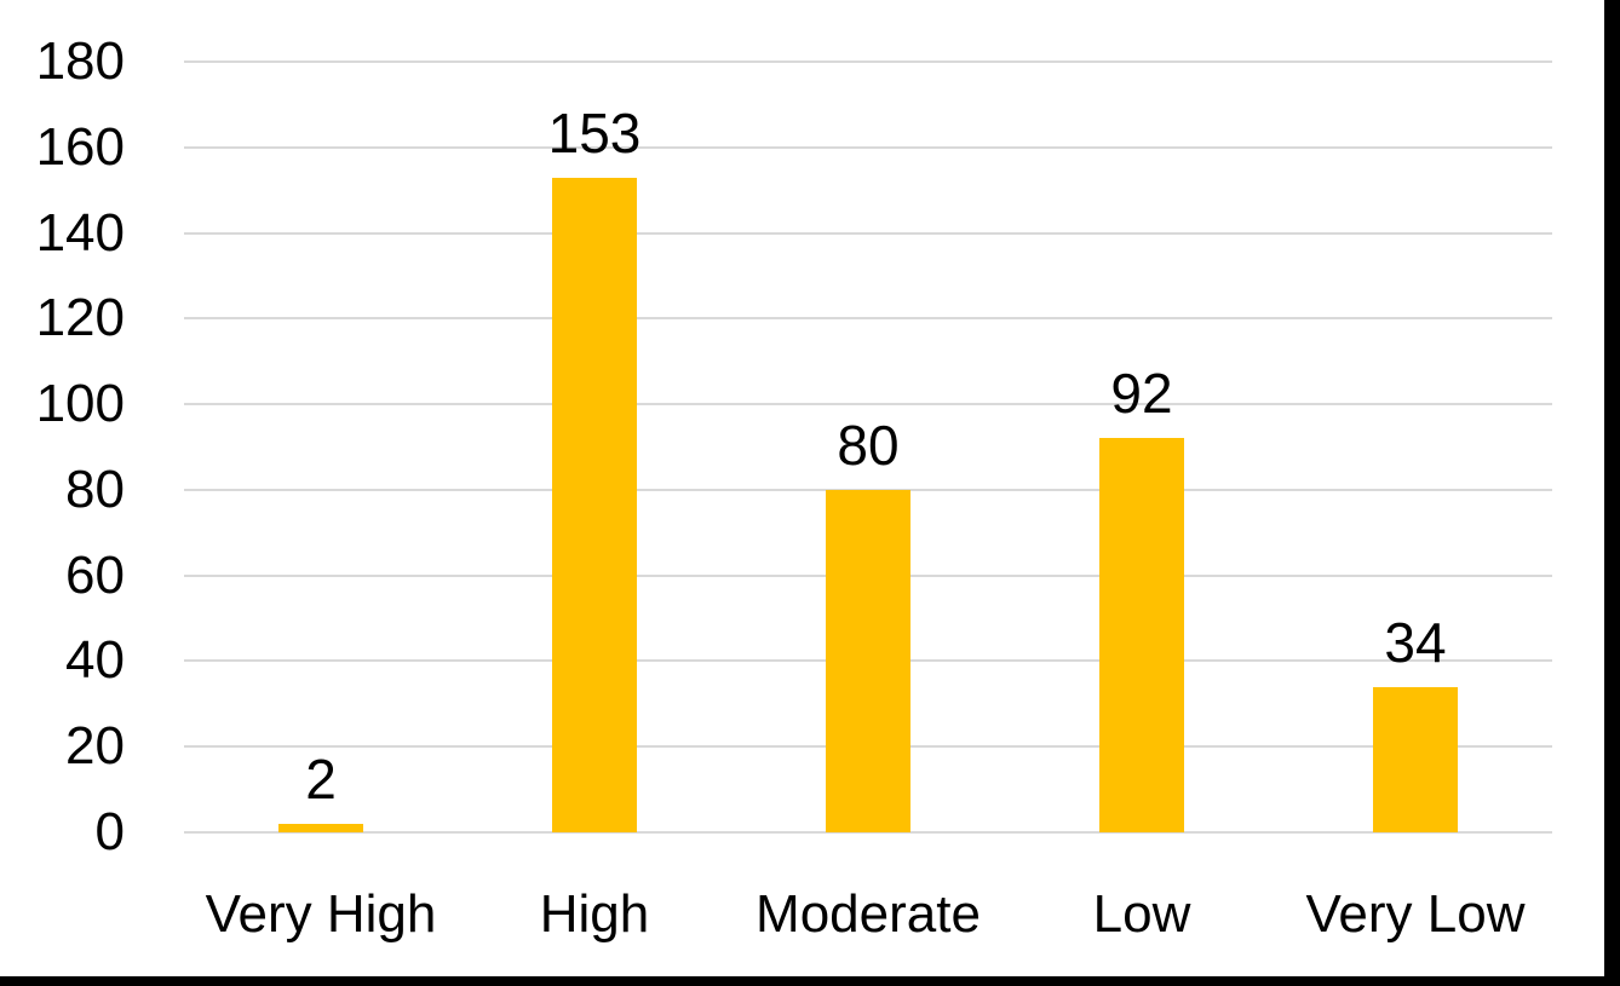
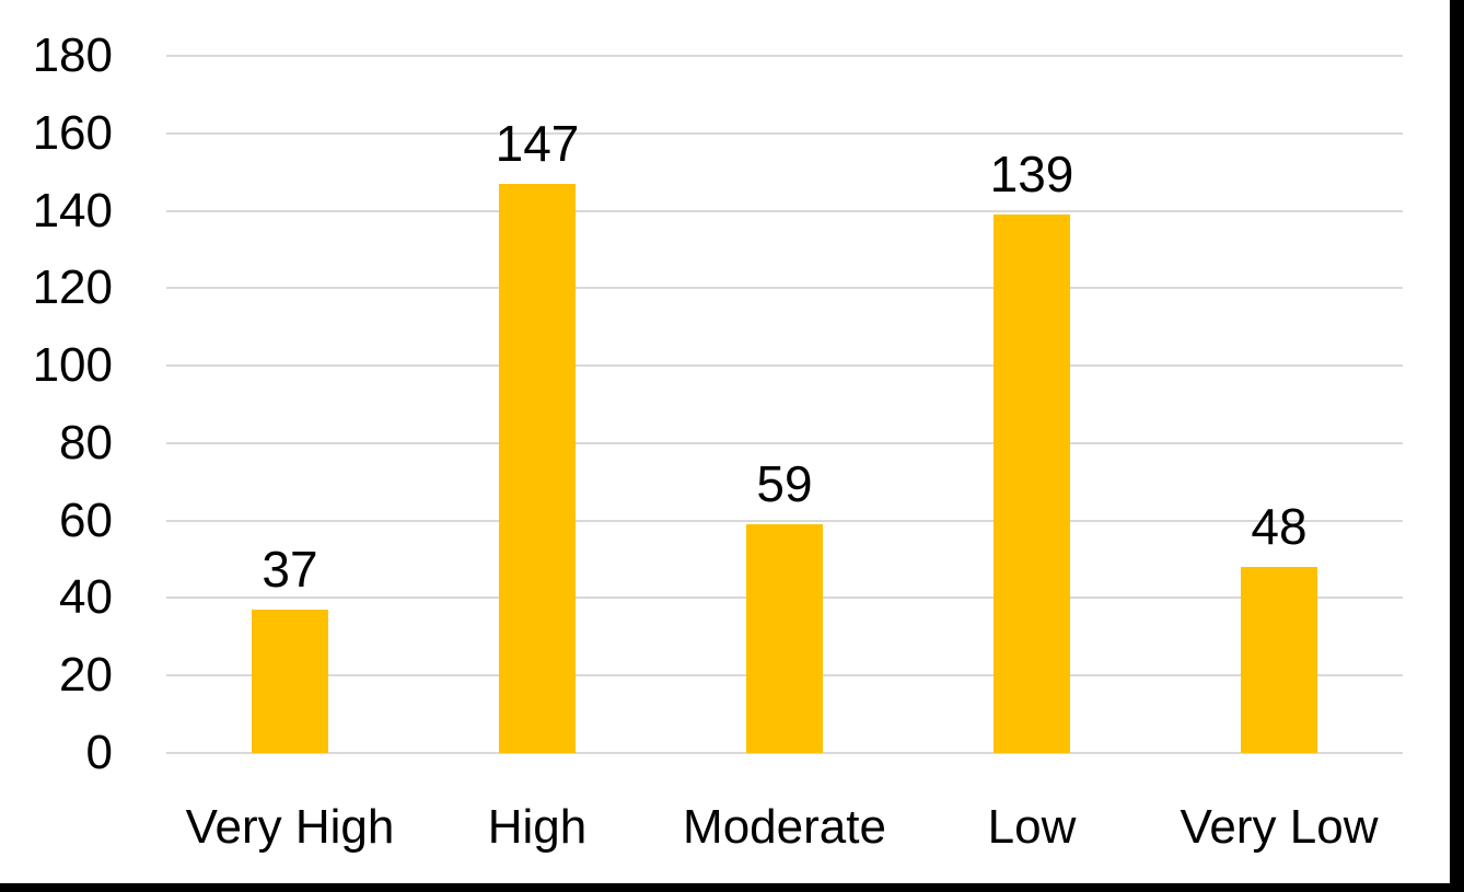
Very High: 2 -> 37
High: 153 -> 147
Moderate: 80 -> 59
Low: 92 -> 139
Very Low: 34 -> 48
